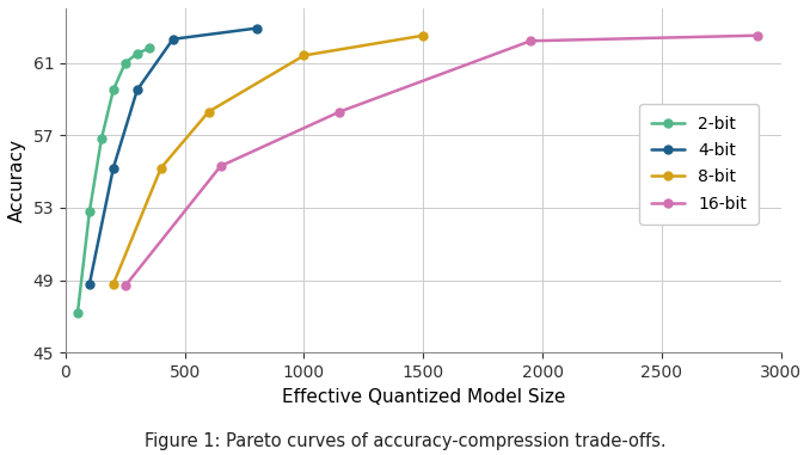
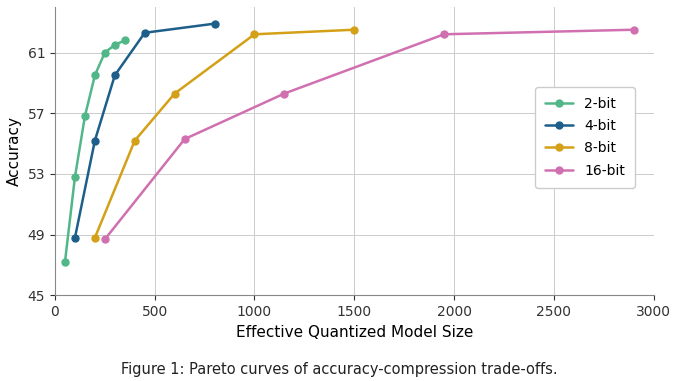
8-bit/1000: 61.4 -> 62.2
